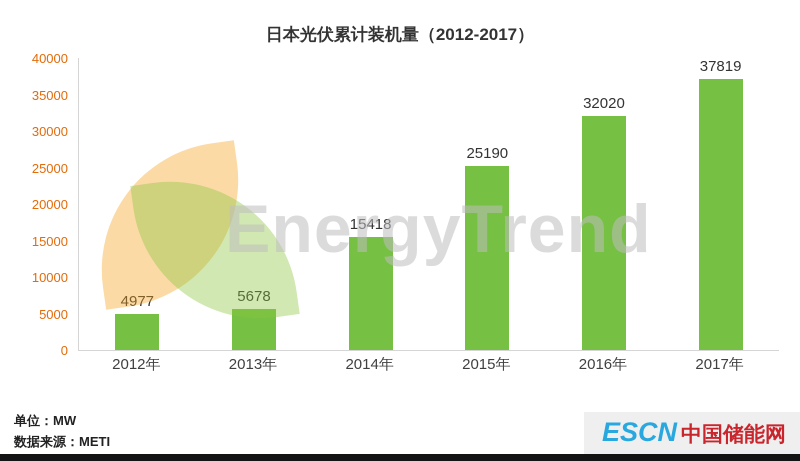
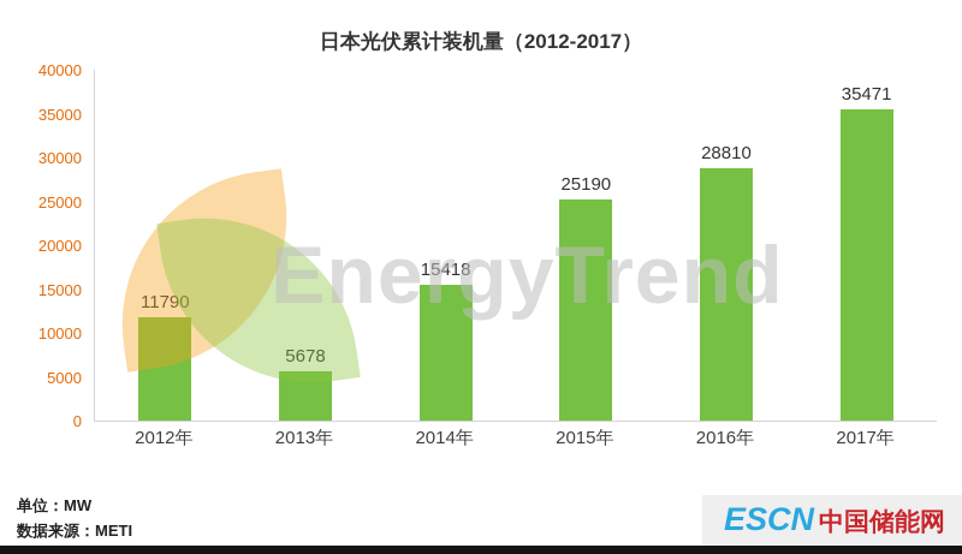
2012年: 4977 -> 11790
2016年: 32020 -> 28810
2017年: 37819 -> 35471
